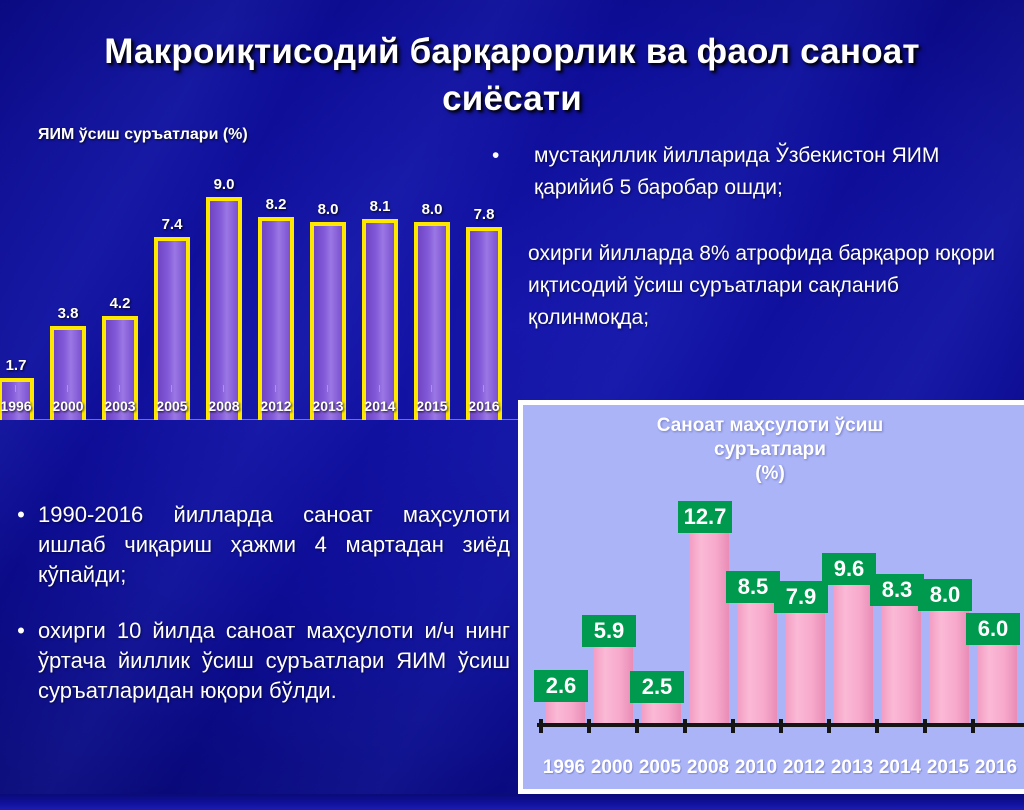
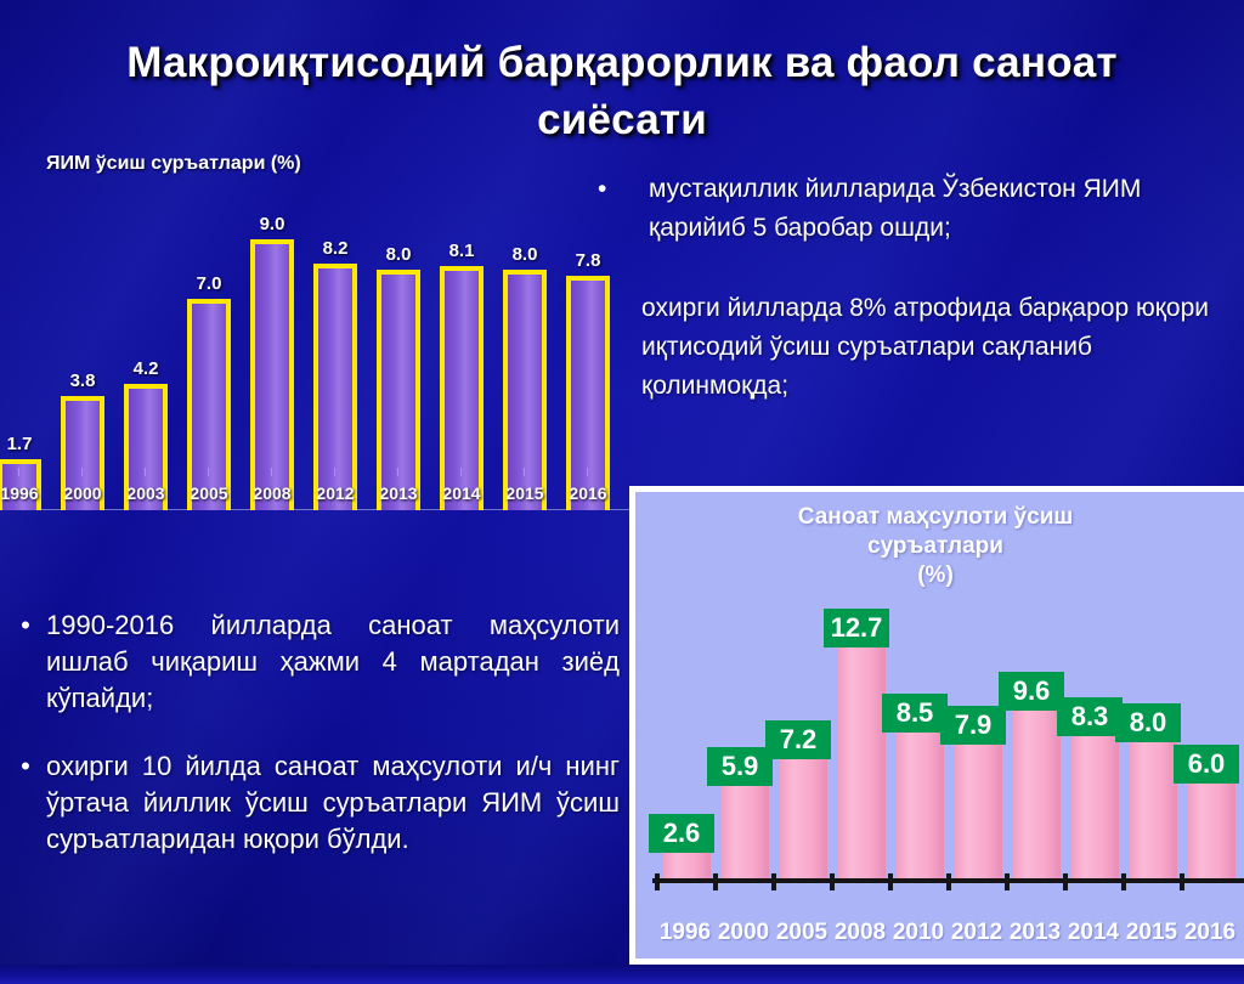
ЯИМ ўсиш суръатлари (%)/2005: 7.4 -> 7.0
Саноат маҳсулоти ўсиш суръатлари (%)/2005: 2.5 -> 7.2
